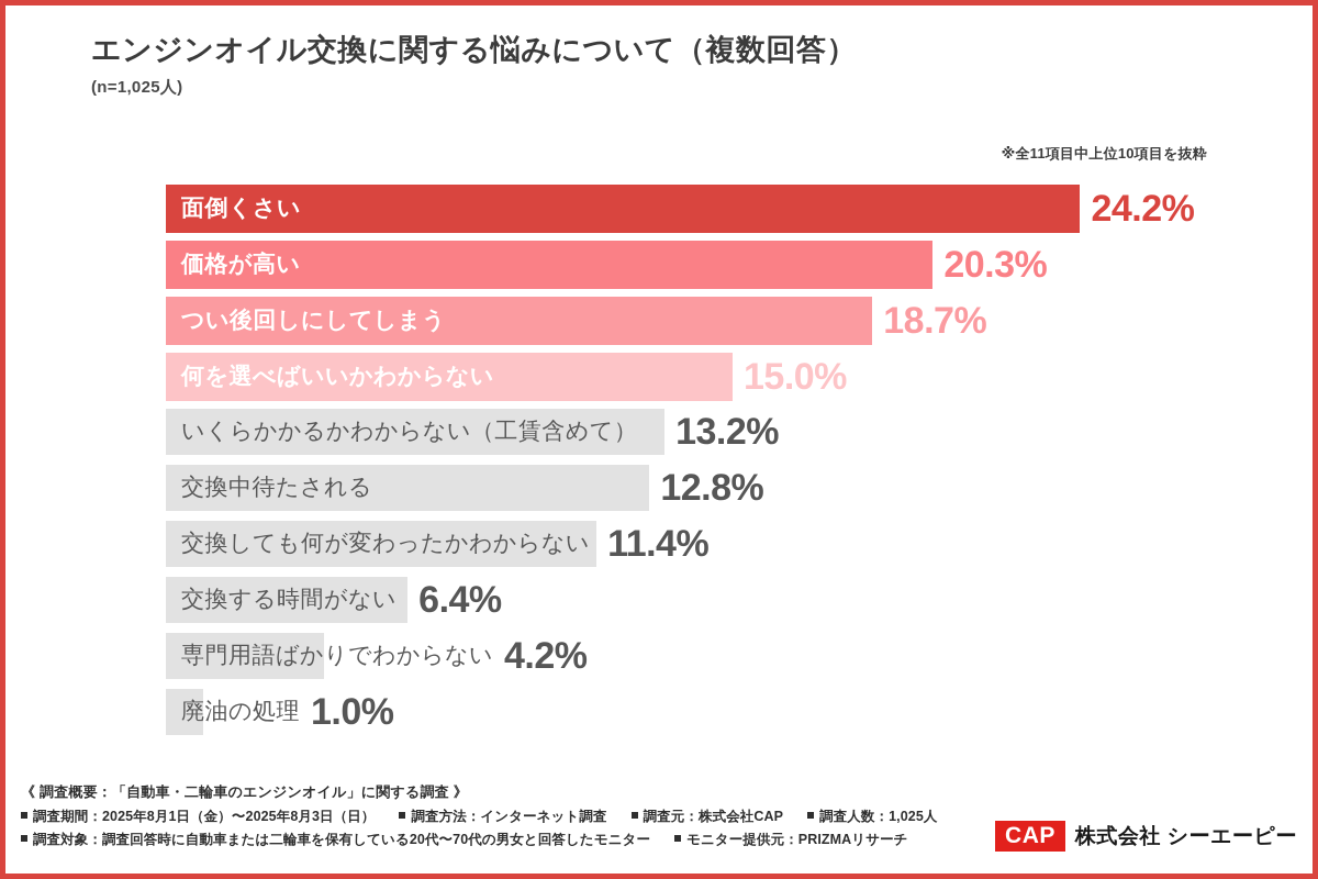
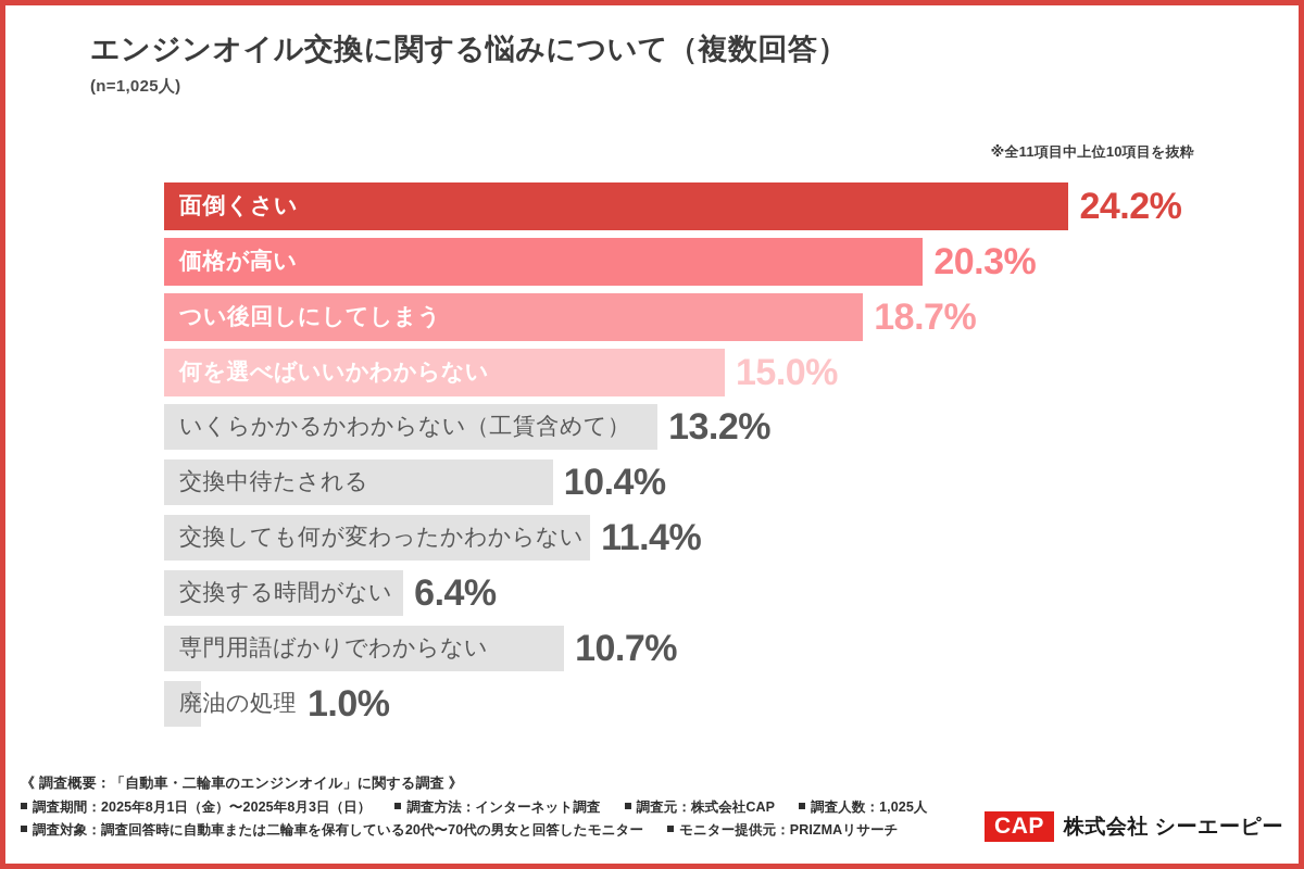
交換中待たされる: 12.8% -> 10.4%
専門用語ばかりでわからない: 4.2% -> 10.7%
